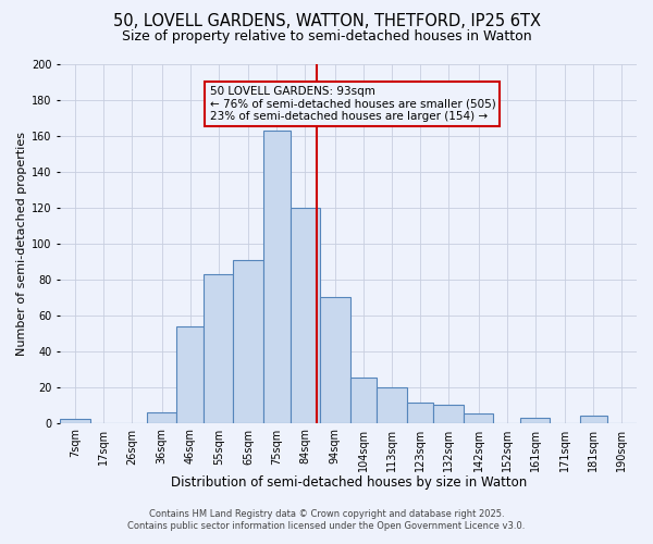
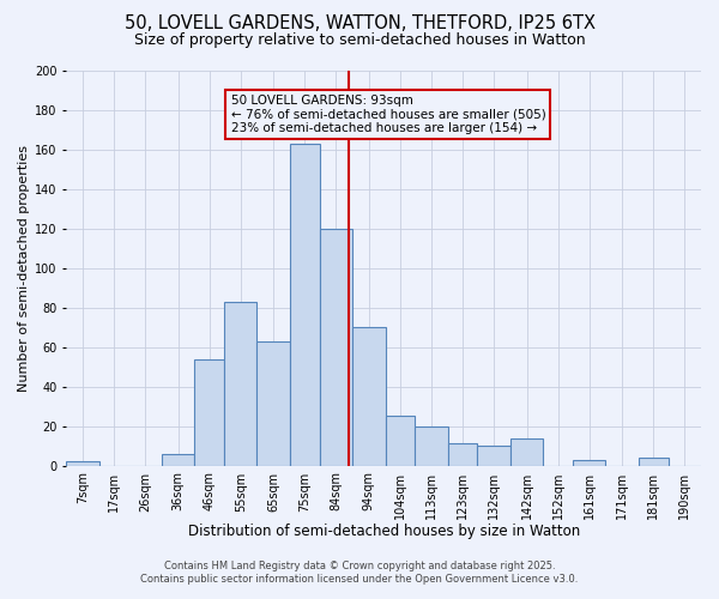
65sqm: 91 -> 63
142sqm: 5 -> 14
